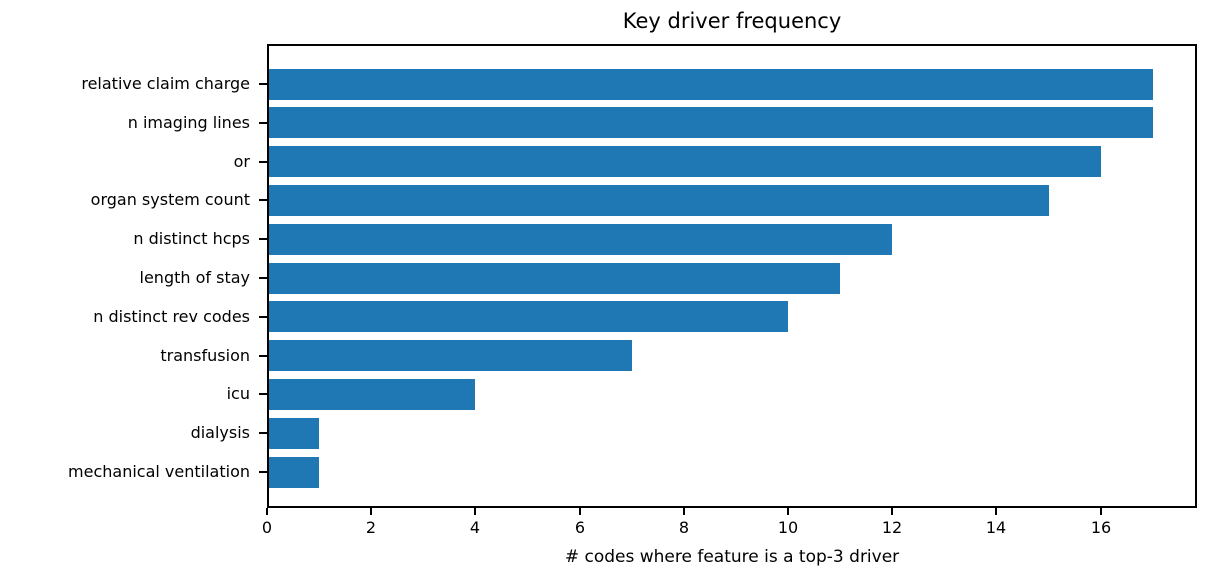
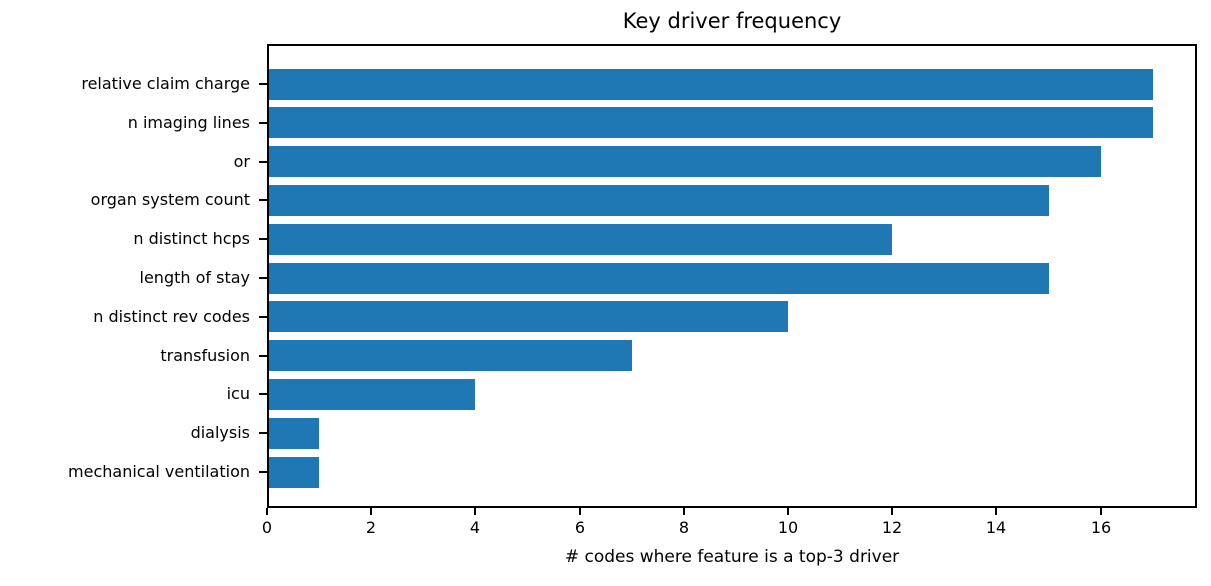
length of stay: 11 -> 15
